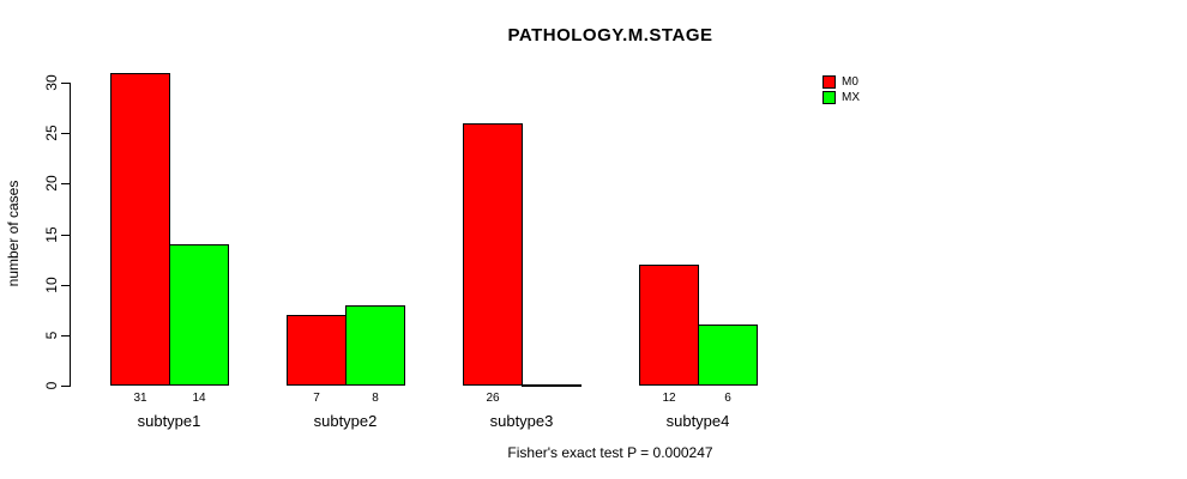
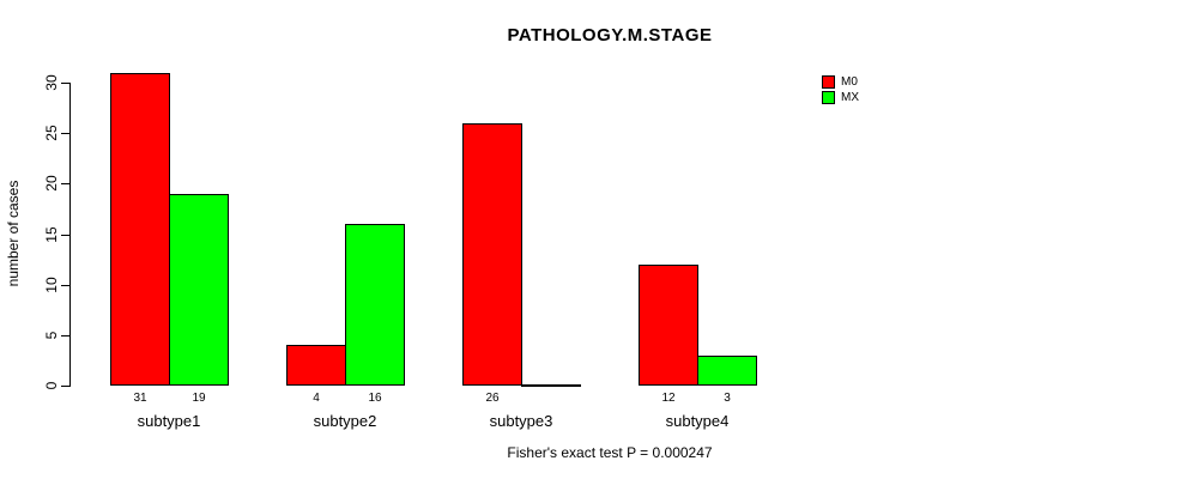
MX/subtype1: 14 -> 19
M0/subtype2: 7 -> 4
MX/subtype2: 8 -> 16
MX/subtype4: 6 -> 3
